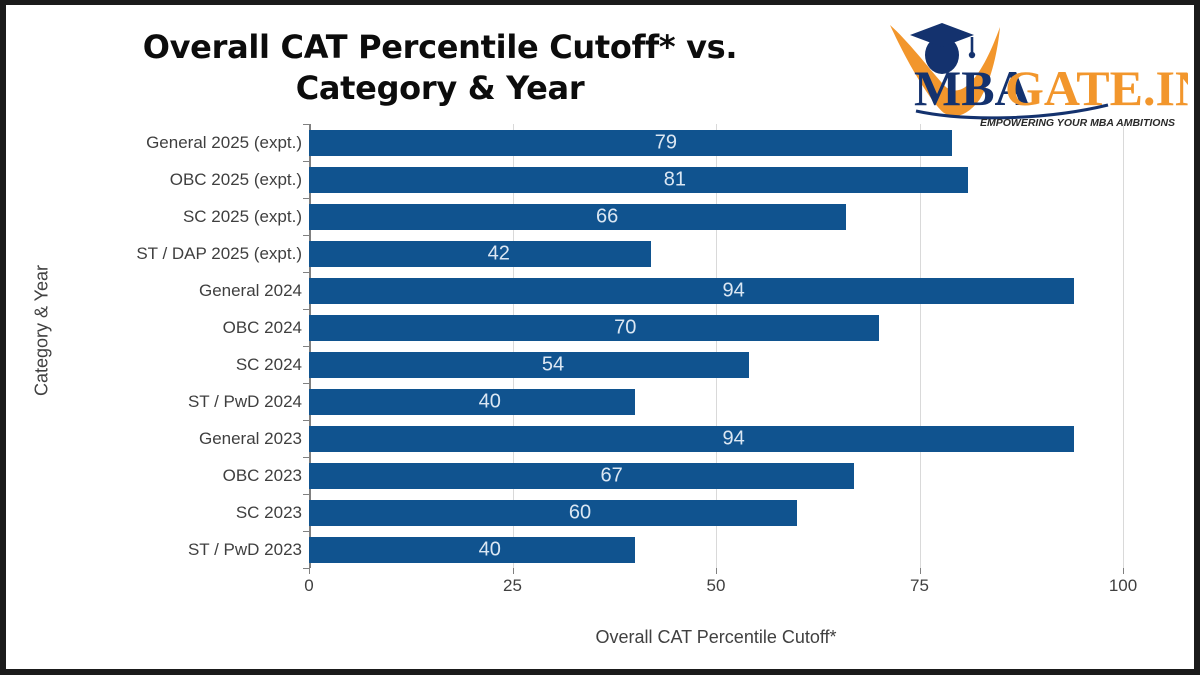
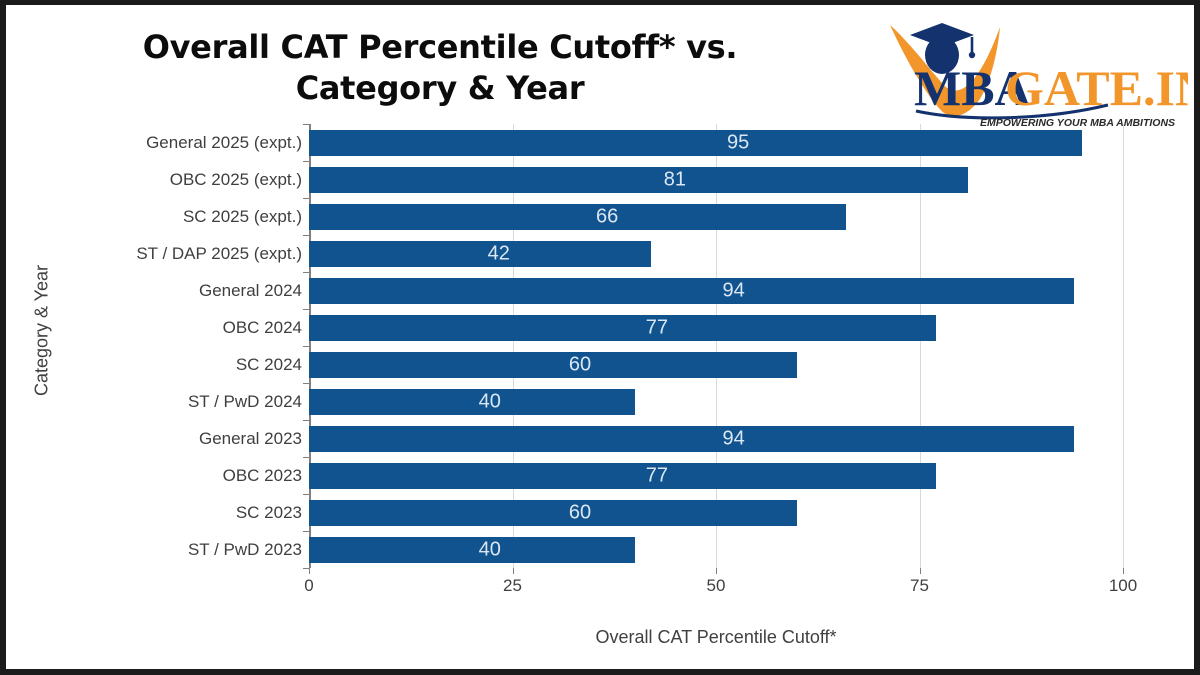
General 2025 (expt.): 79 -> 95
OBC 2024: 70 -> 77
SC 2024: 54 -> 60
OBC 2023: 67 -> 77
